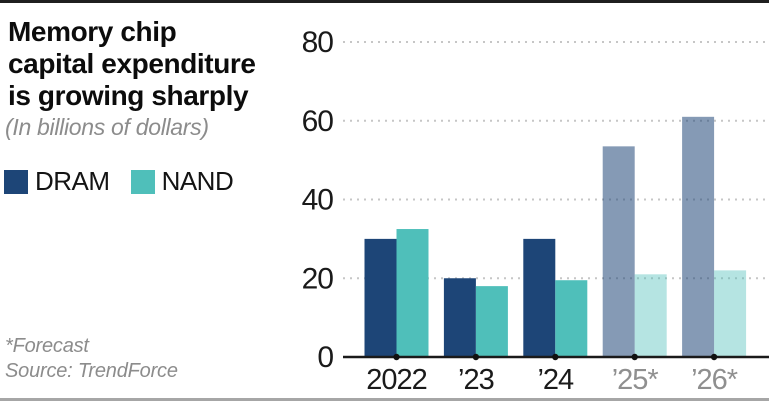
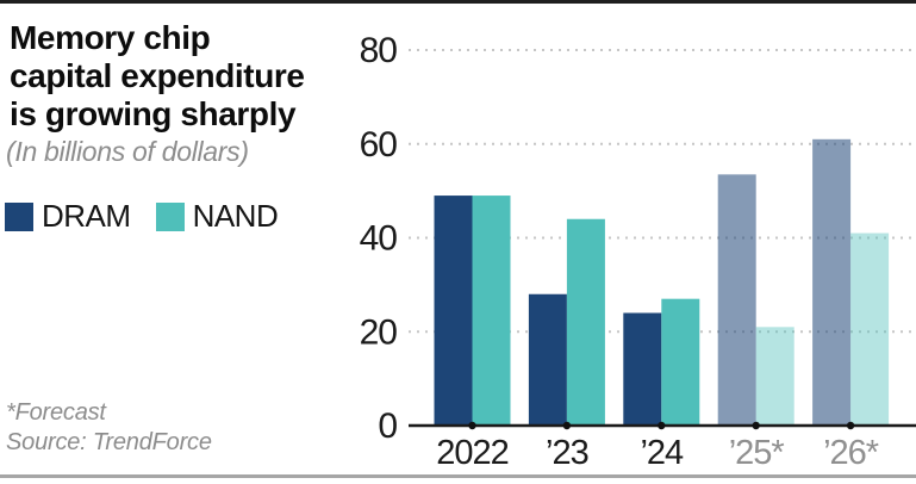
DRAM/2022: 30 -> 49
NAND/2022: 32 -> 49
DRAM/’23: 20 -> 28
NAND/’23: 18 -> 44
DRAM/’24: 30 -> 24
NAND/’24: 20 -> 27
NAND/’26*: 22 -> 41
